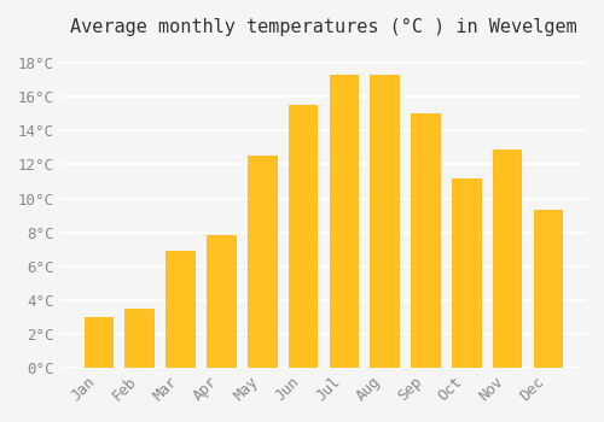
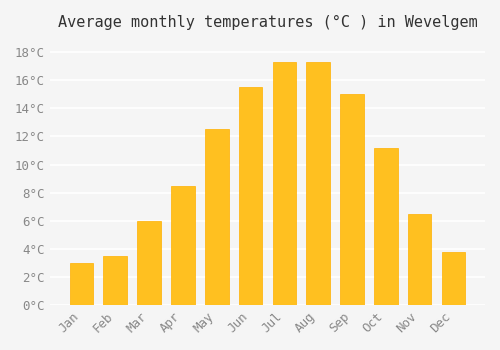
Mar: 6.9°C -> 6.0°C
Apr: 7.8°C -> 8.5°C
Nov: 12.9°C -> 6.5°C
Dec: 9.3°C -> 3.8°C
